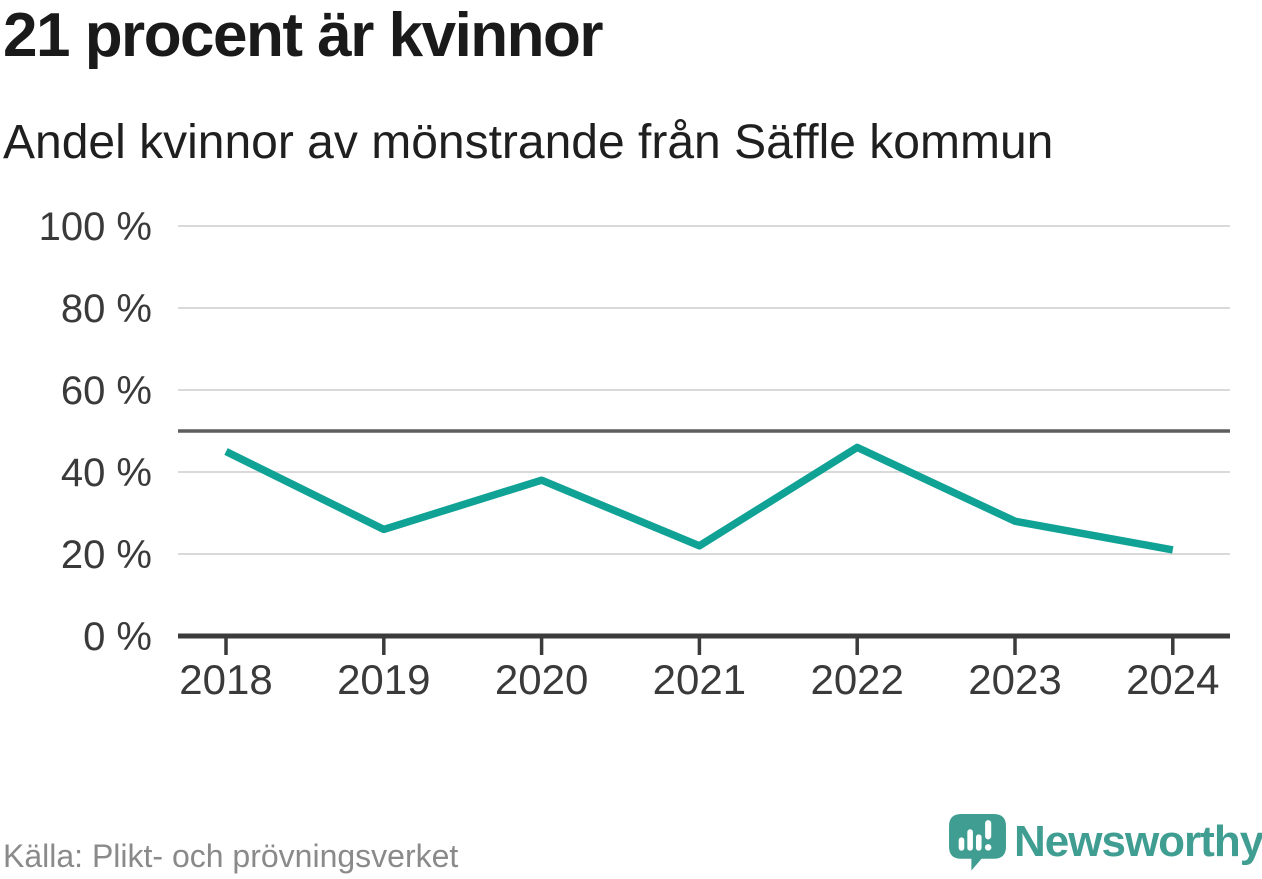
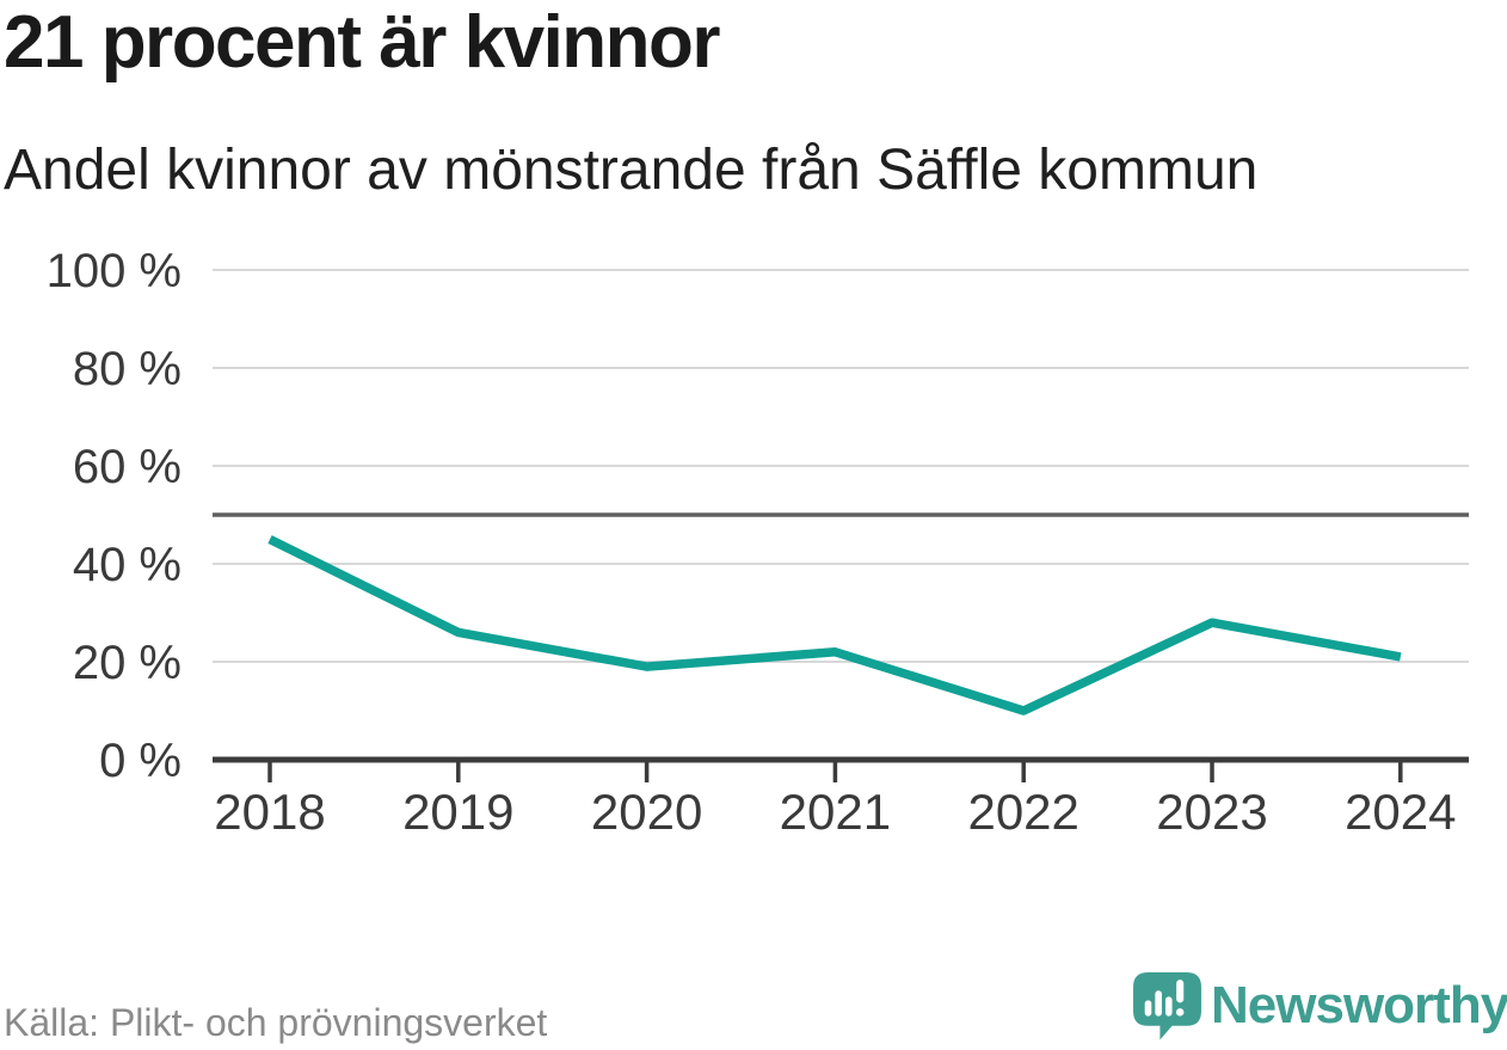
2020: 38% -> 19%
2022: 46% -> 10%
